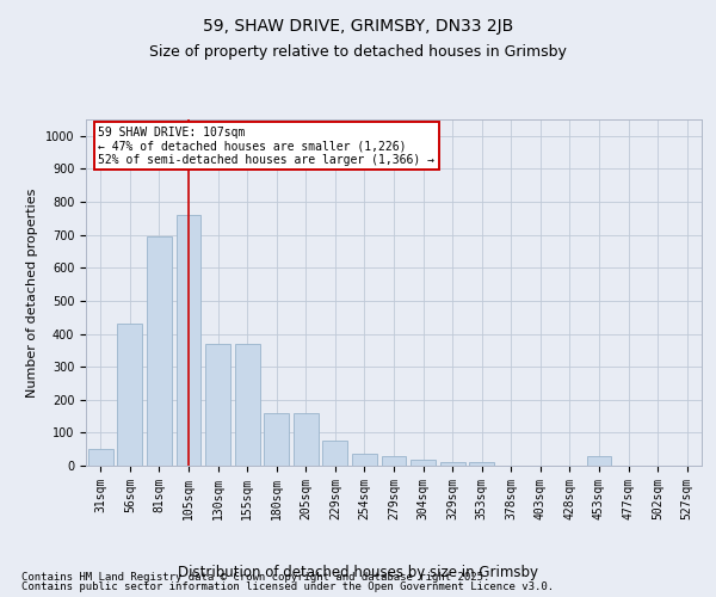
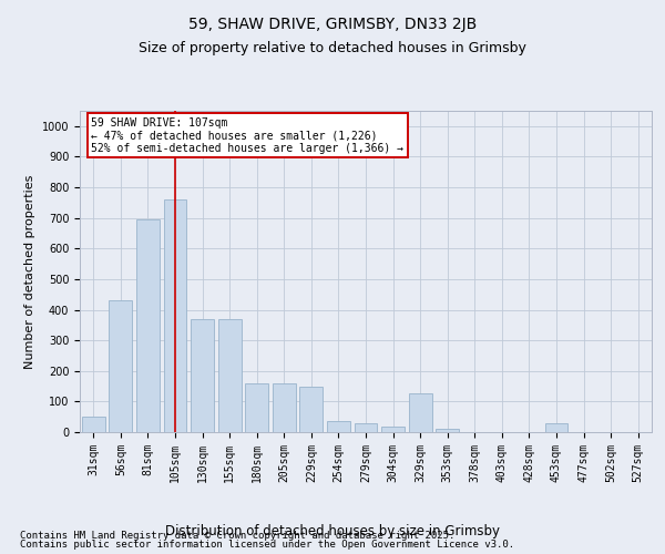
229sqm: 75 -> 150
329sqm: 10 -> 125
